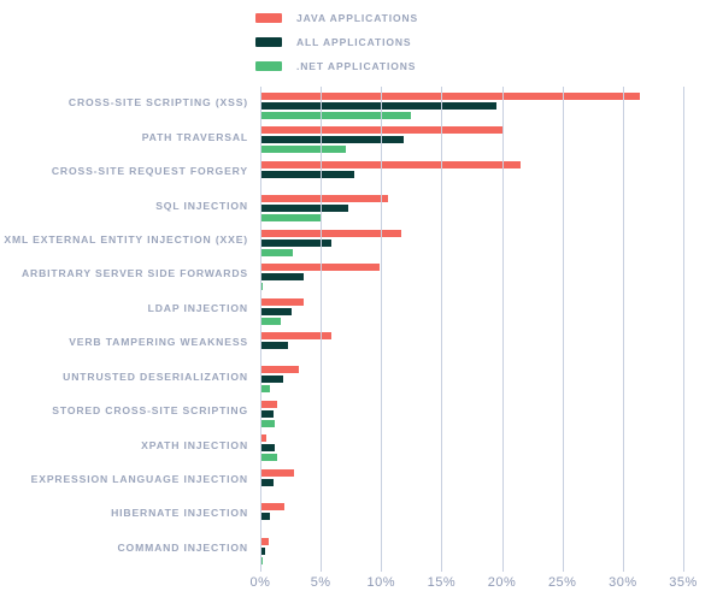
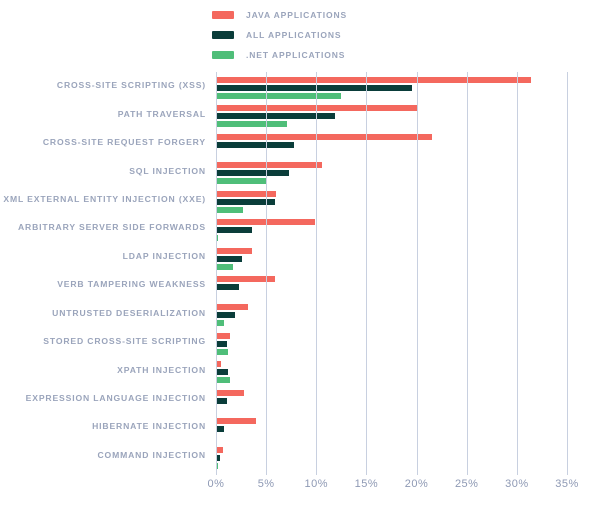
JAVA APPLICATIONS/XML EXTERNAL ENTITY INJECTION (XXE): 12% -> 6%
JAVA APPLICATIONS/HIBERNATE INJECTION: 2% -> 4%
